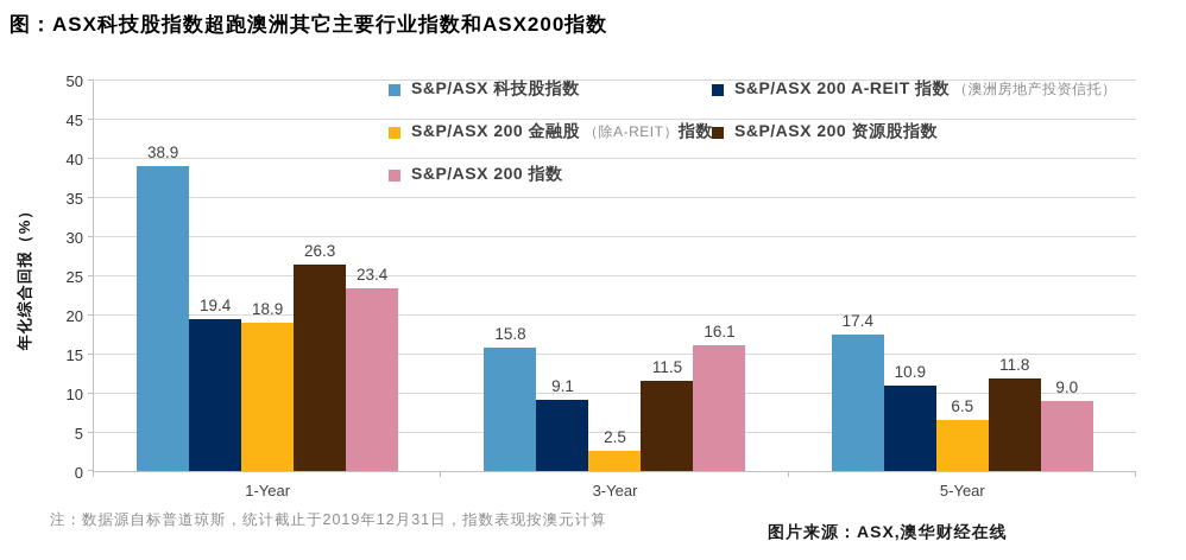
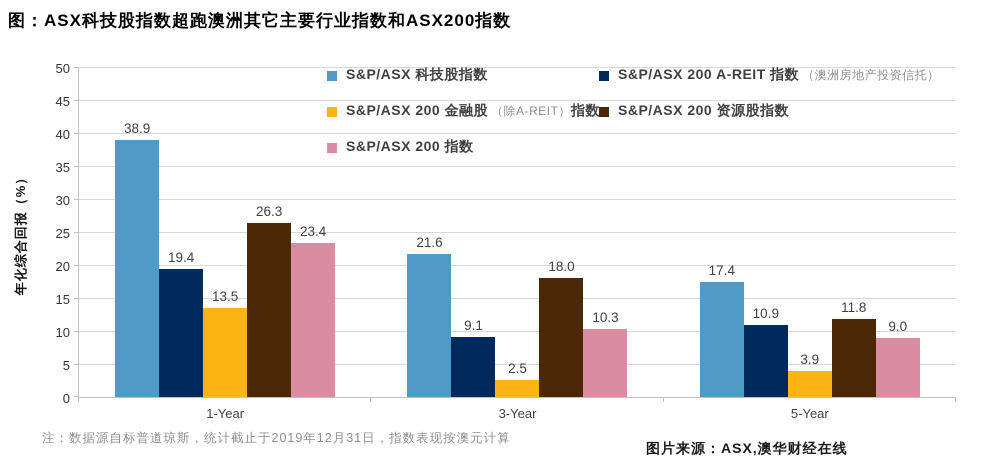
S&P/ASX 200 金融股（除A-REIT）指数/1-Year: 18.9 -> 13.5
S&P/ASX 科技股指数/3-Year: 15.8 -> 21.6
S&P/ASX 200 资源股指数/3-Year: 11.5 -> 18.0
S&P/ASX 200 指数/3-Year: 16.1 -> 10.3
S&P/ASX 200 金融股（除A-REIT）指数/5-Year: 6.5 -> 3.9
